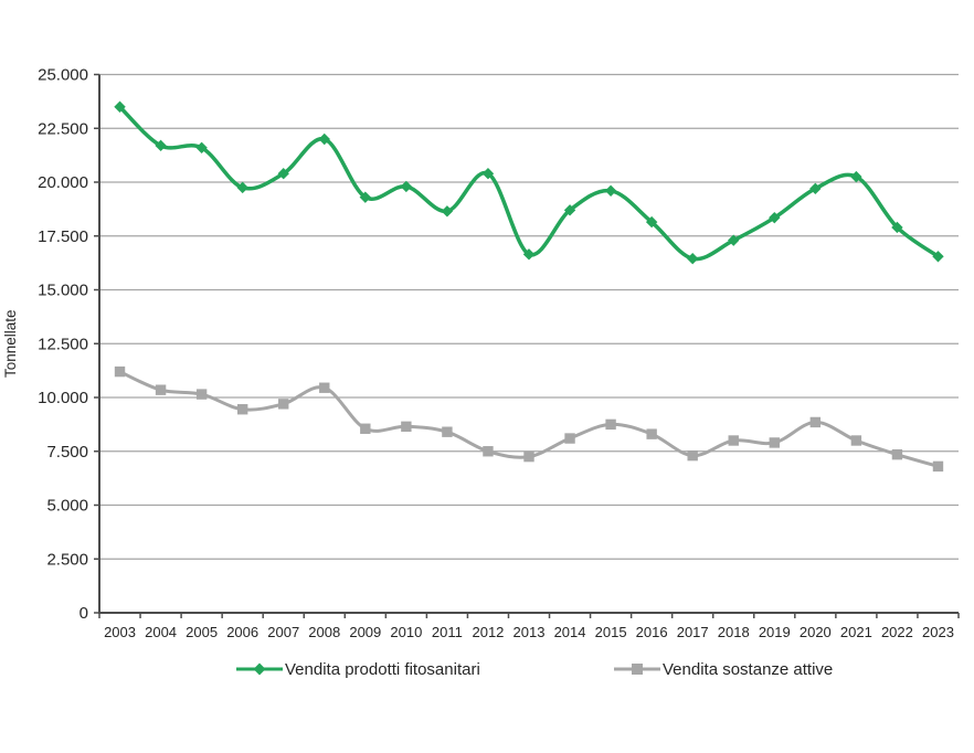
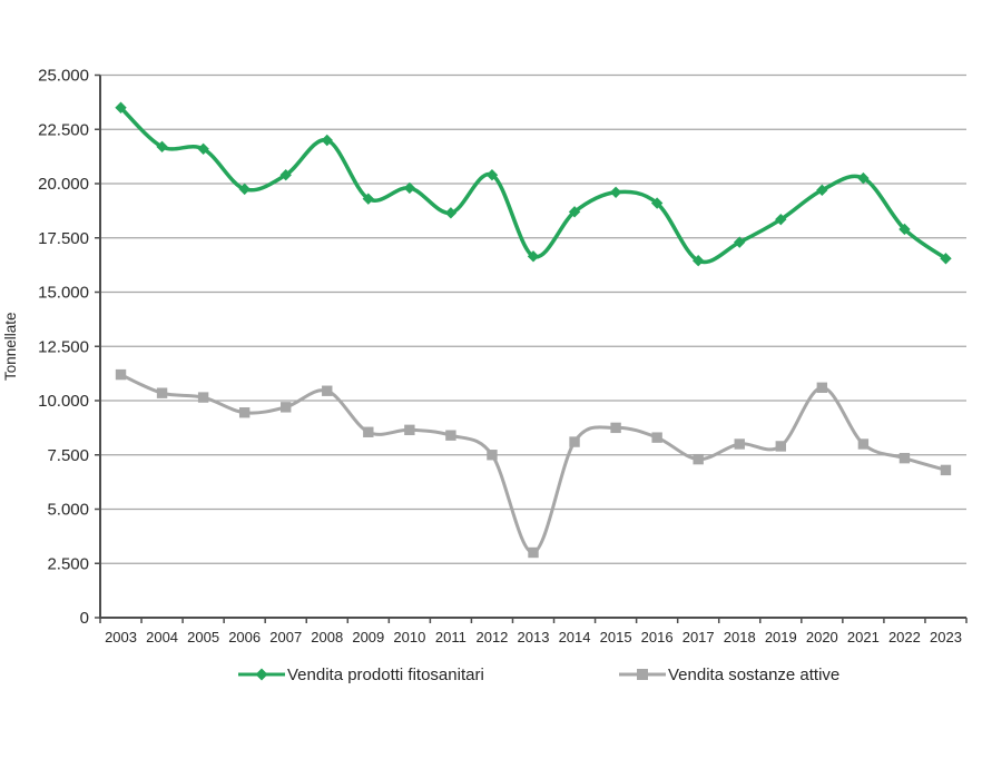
Vendita sostanze attive/2013: 7200 -> 3000
Vendita prodotti fitosanitari/2016: 18200 -> 19100
Vendita sostanze attive/2020: 8800 -> 10600
